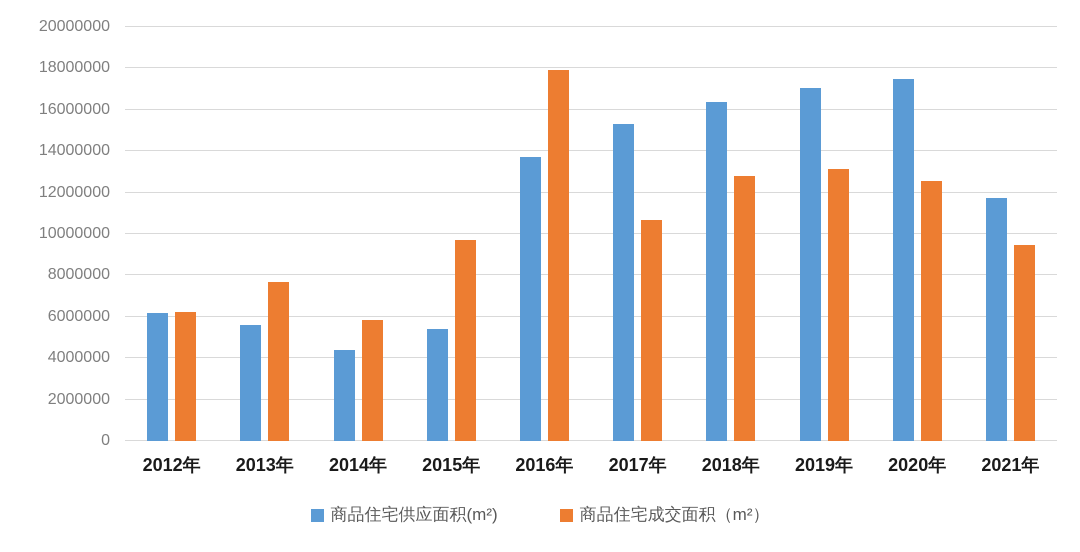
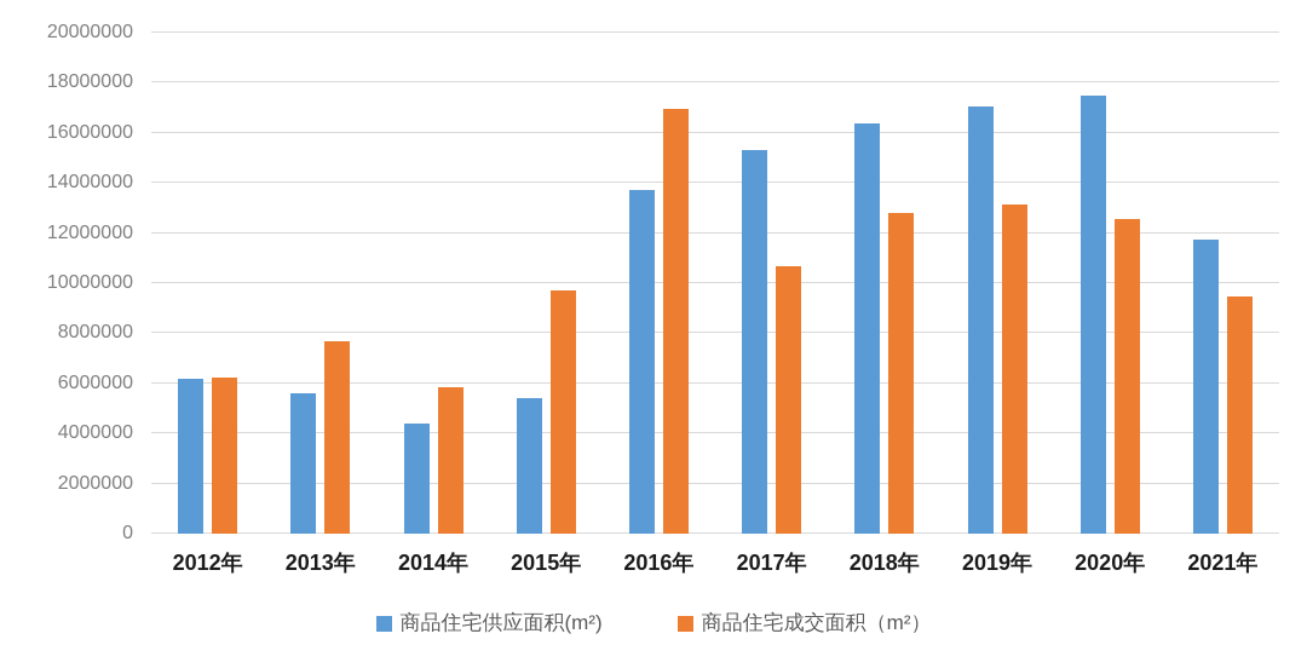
商品住宅成交面积（m²）/2016年: 17900000 -> 17000000
